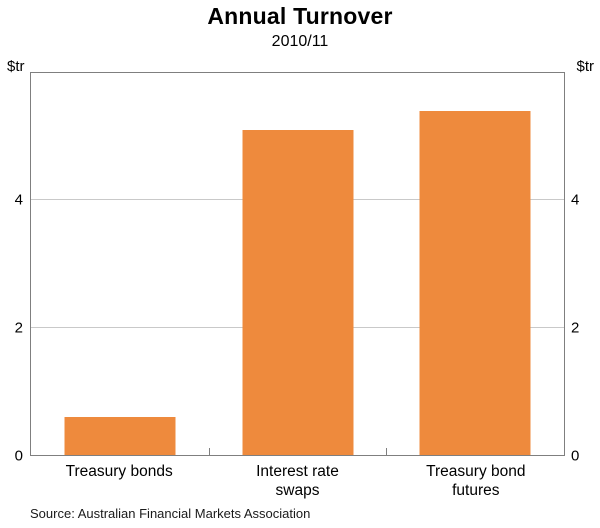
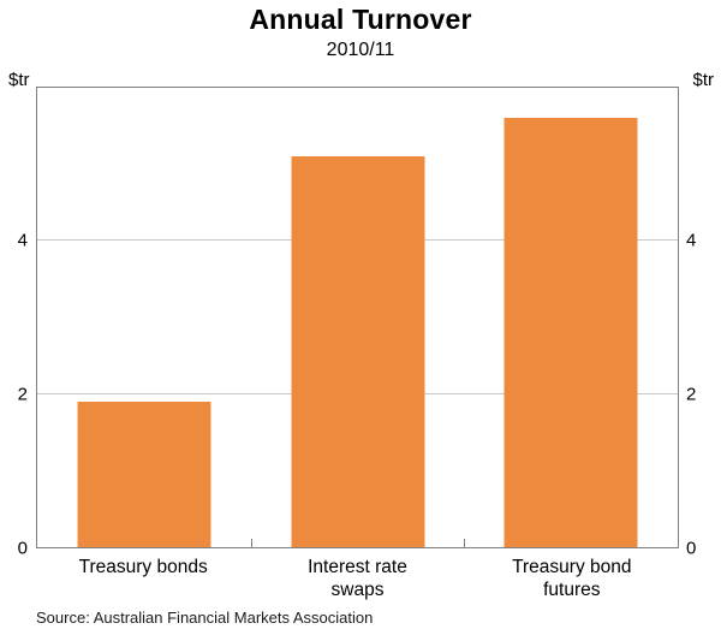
Treasury bonds: 0.6 -> 1.9
Treasury bond futures: 5.4 -> 5.6
